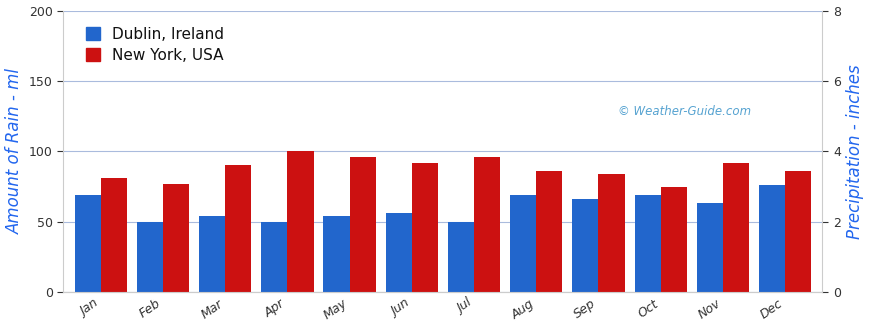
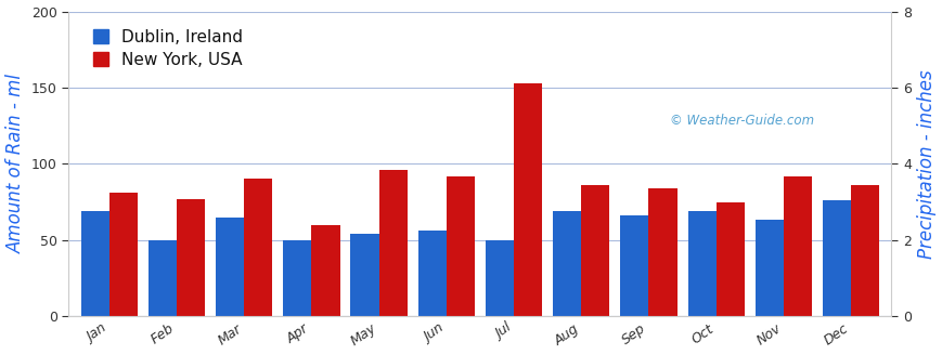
Dublin, Ireland/Mar: 54 -> 65
New York, USA/Apr: 100 -> 60
New York, USA/Jul: 96 -> 153
